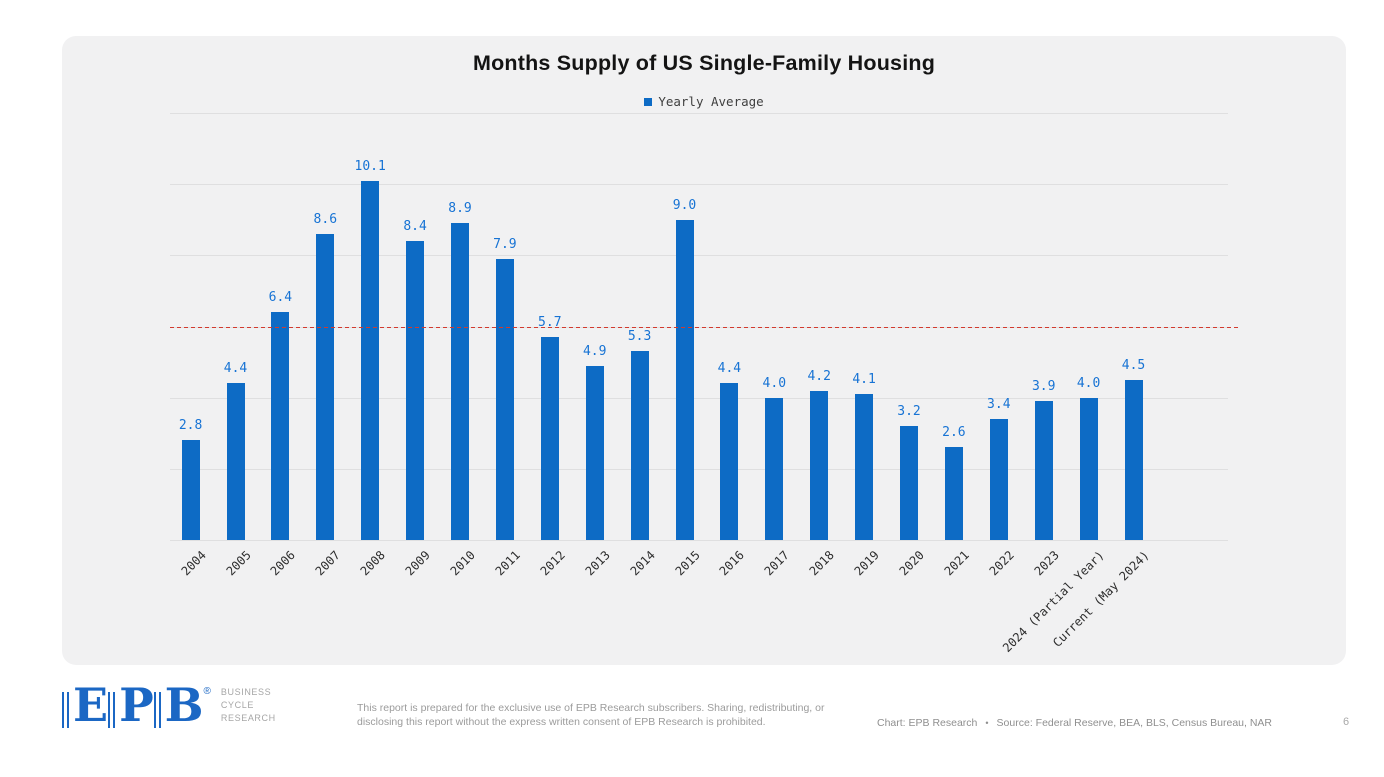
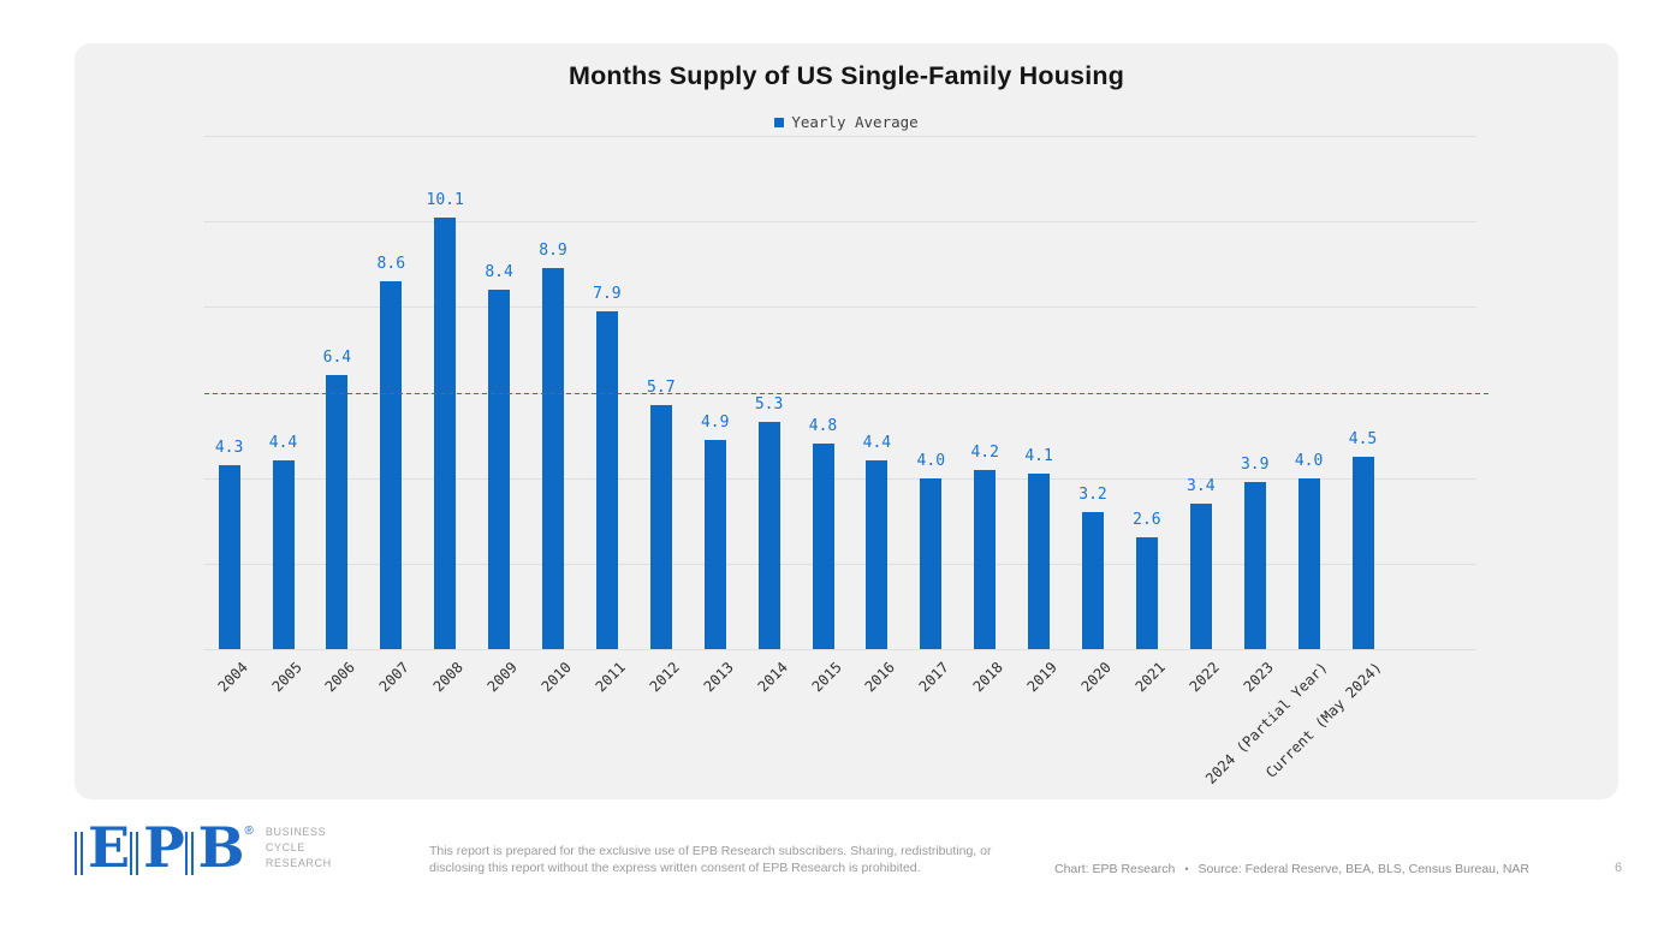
2004: 2.8 -> 4.3
2015: 9.0 -> 4.8
